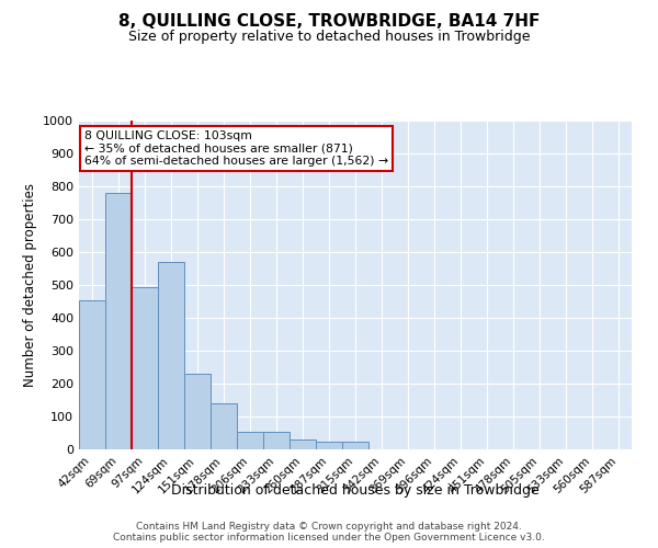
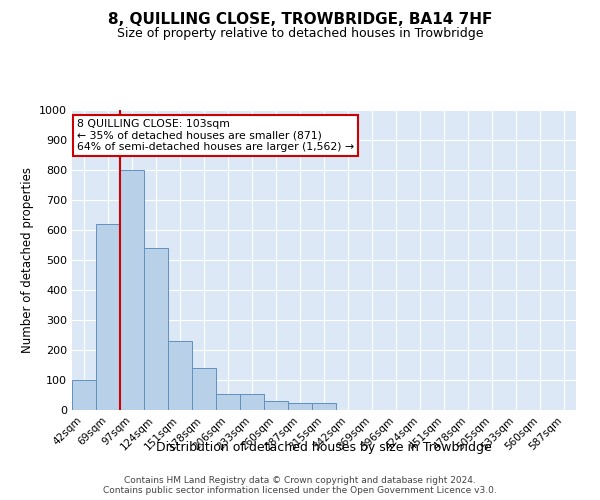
42sqm: 455 -> 100
69sqm: 780 -> 620
97sqm: 495 -> 800
124sqm: 570 -> 540
